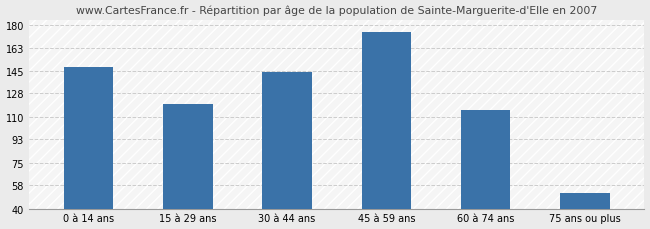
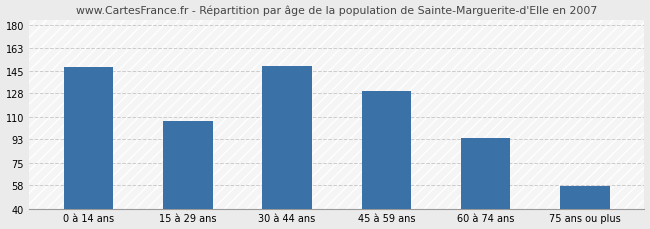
15 à 29 ans: 120 -> 107
30 à 44 ans: 144 -> 149
45 à 59 ans: 175 -> 130
60 à 74 ans: 115 -> 94
75 ans ou plus: 52 -> 57
